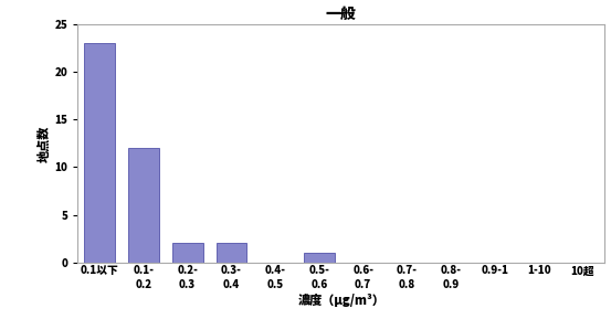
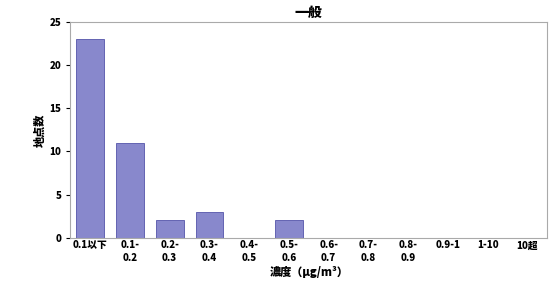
0.1- 0.2: 12 -> 11
0.3- 0.4: 2 -> 3
0.5- 0.6: 1 -> 2
